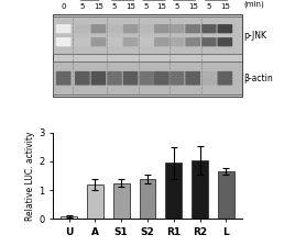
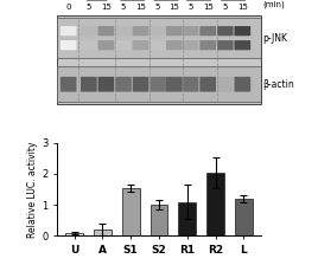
A: 1.20 -> 0.20
S1: 1.25 -> 1.55
S2: 1.38 -> 1.00
R1: 1.95 -> 1.10
L: 1.65 -> 1.20
